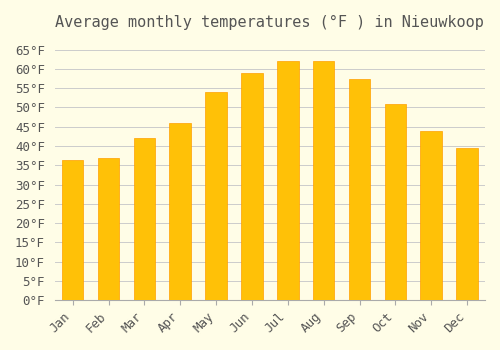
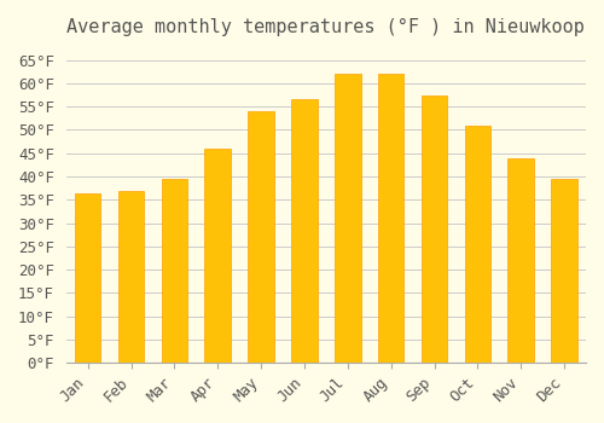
Mar: 42.0°F -> 39.5°F
Jun: 59.0°F -> 56.5°F
